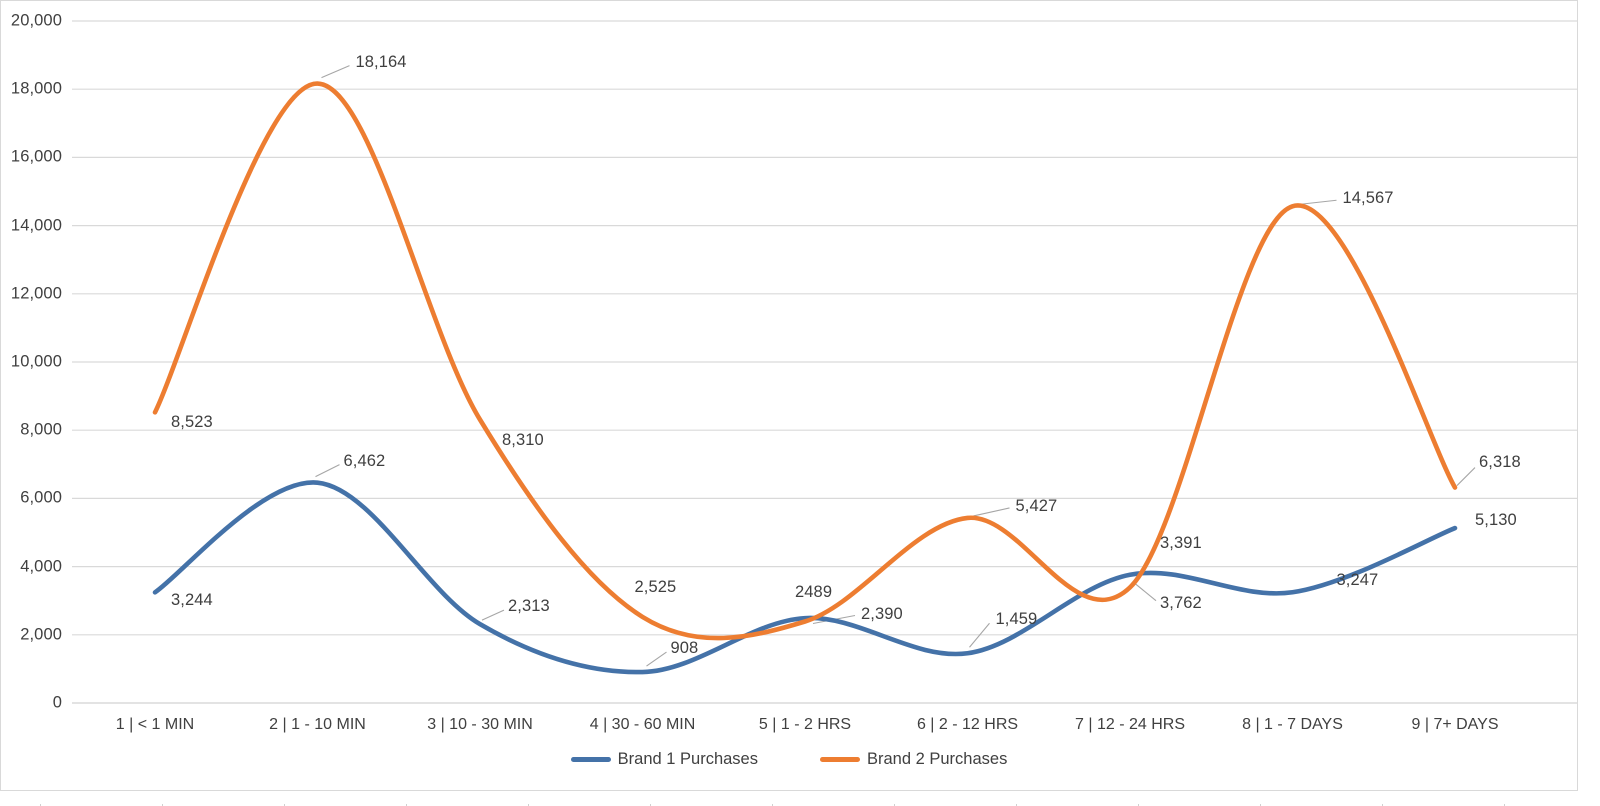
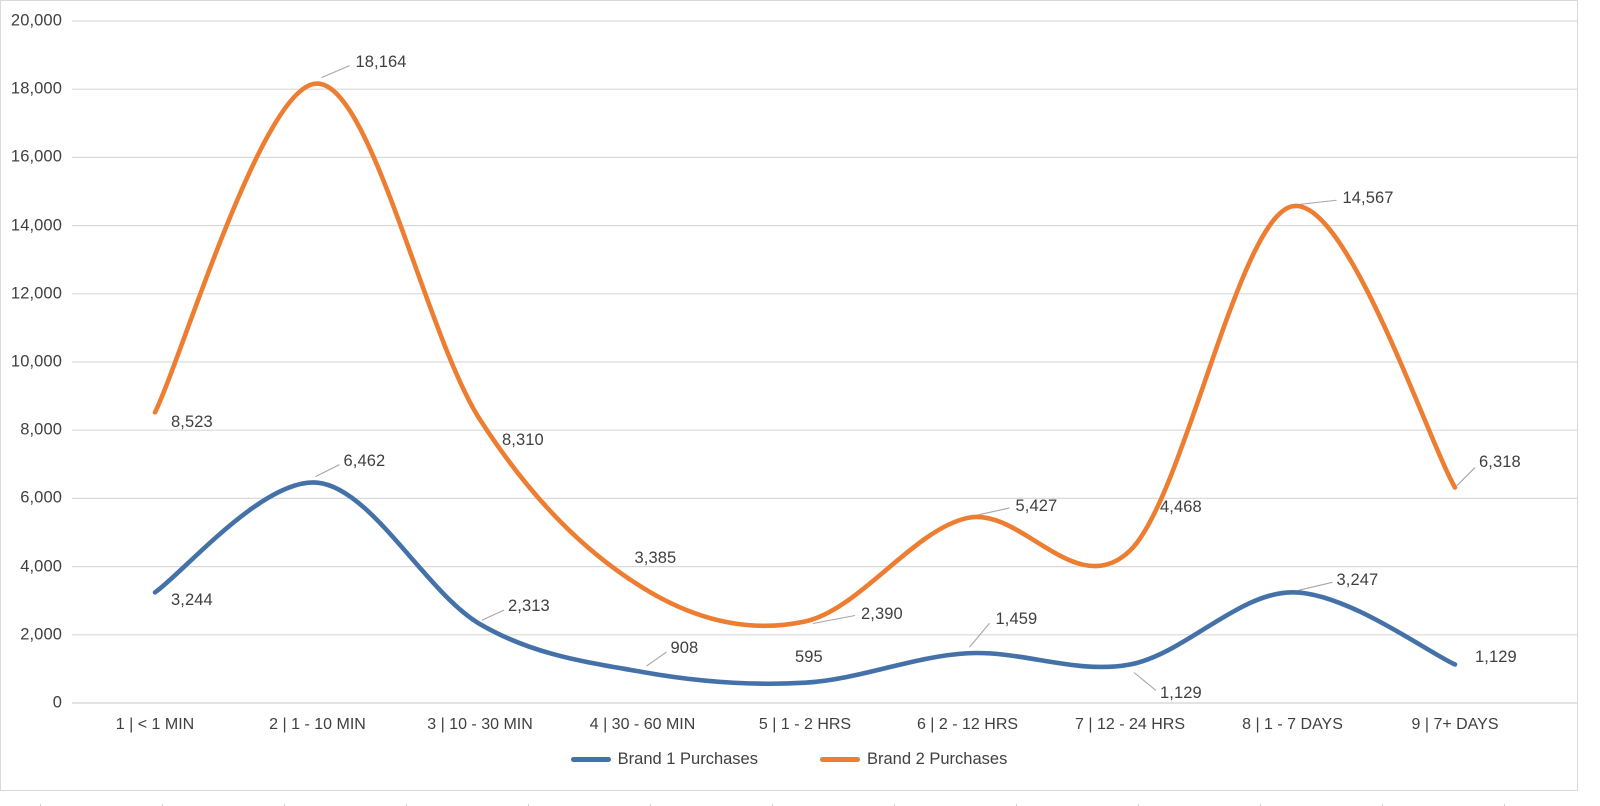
Brand 2 Purchases/4 | 30 - 60 MIN: 2,525 -> 3,385
Brand 1 Purchases/5 | 1 - 2 HRS: 2489 -> 595
Brand 1 Purchases/7 | 12 - 24 HRS: 3,762 -> 1,129
Brand 2 Purchases/7 | 12 - 24 HRS: 3,391 -> 4,468
Brand 1 Purchases/9 | 7+ DAYS: 5,130 -> 1,129
